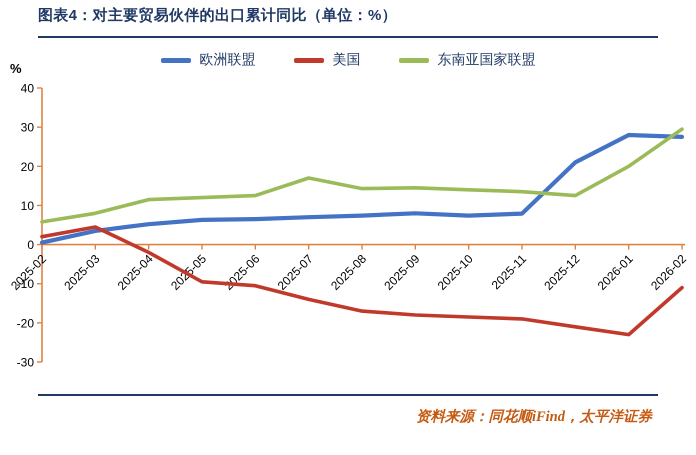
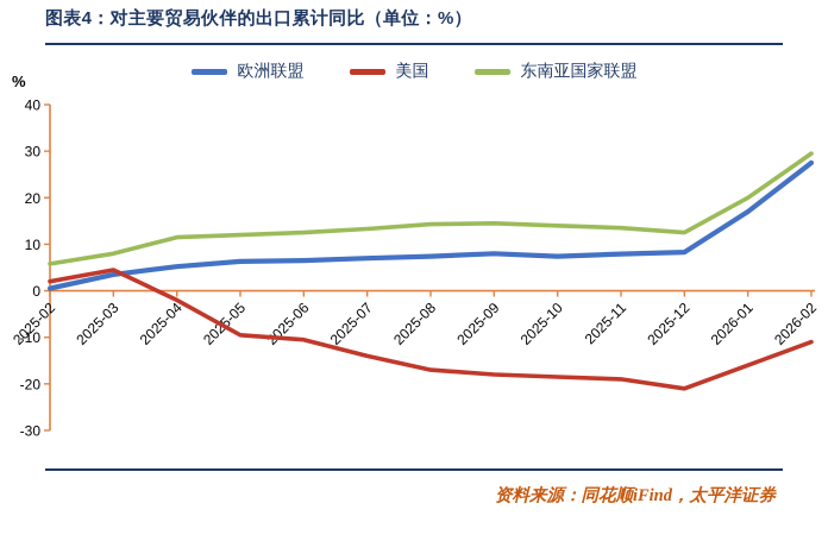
东南亚国家联盟/2025-07: 17 -> 13
欧洲联盟/2025-12: 21 -> 8
欧洲联盟/2026-01: 28 -> 17
美国/2026-01: -23 -> -16
